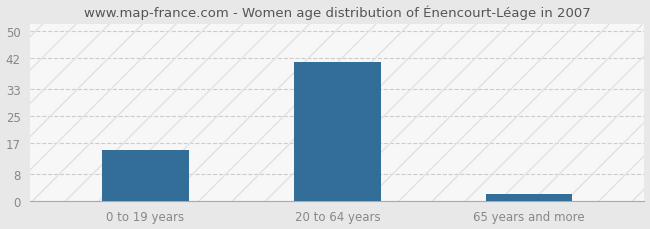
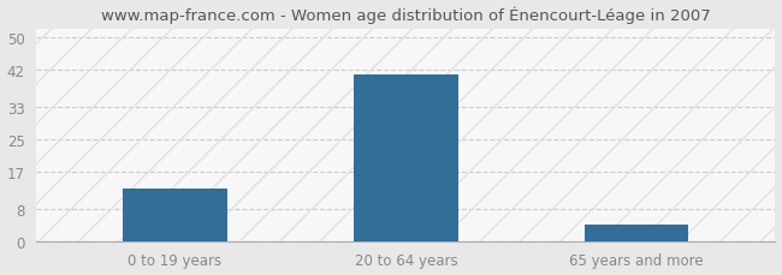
0 to 19 years: 15 -> 13
65 years and more: 2 -> 4
